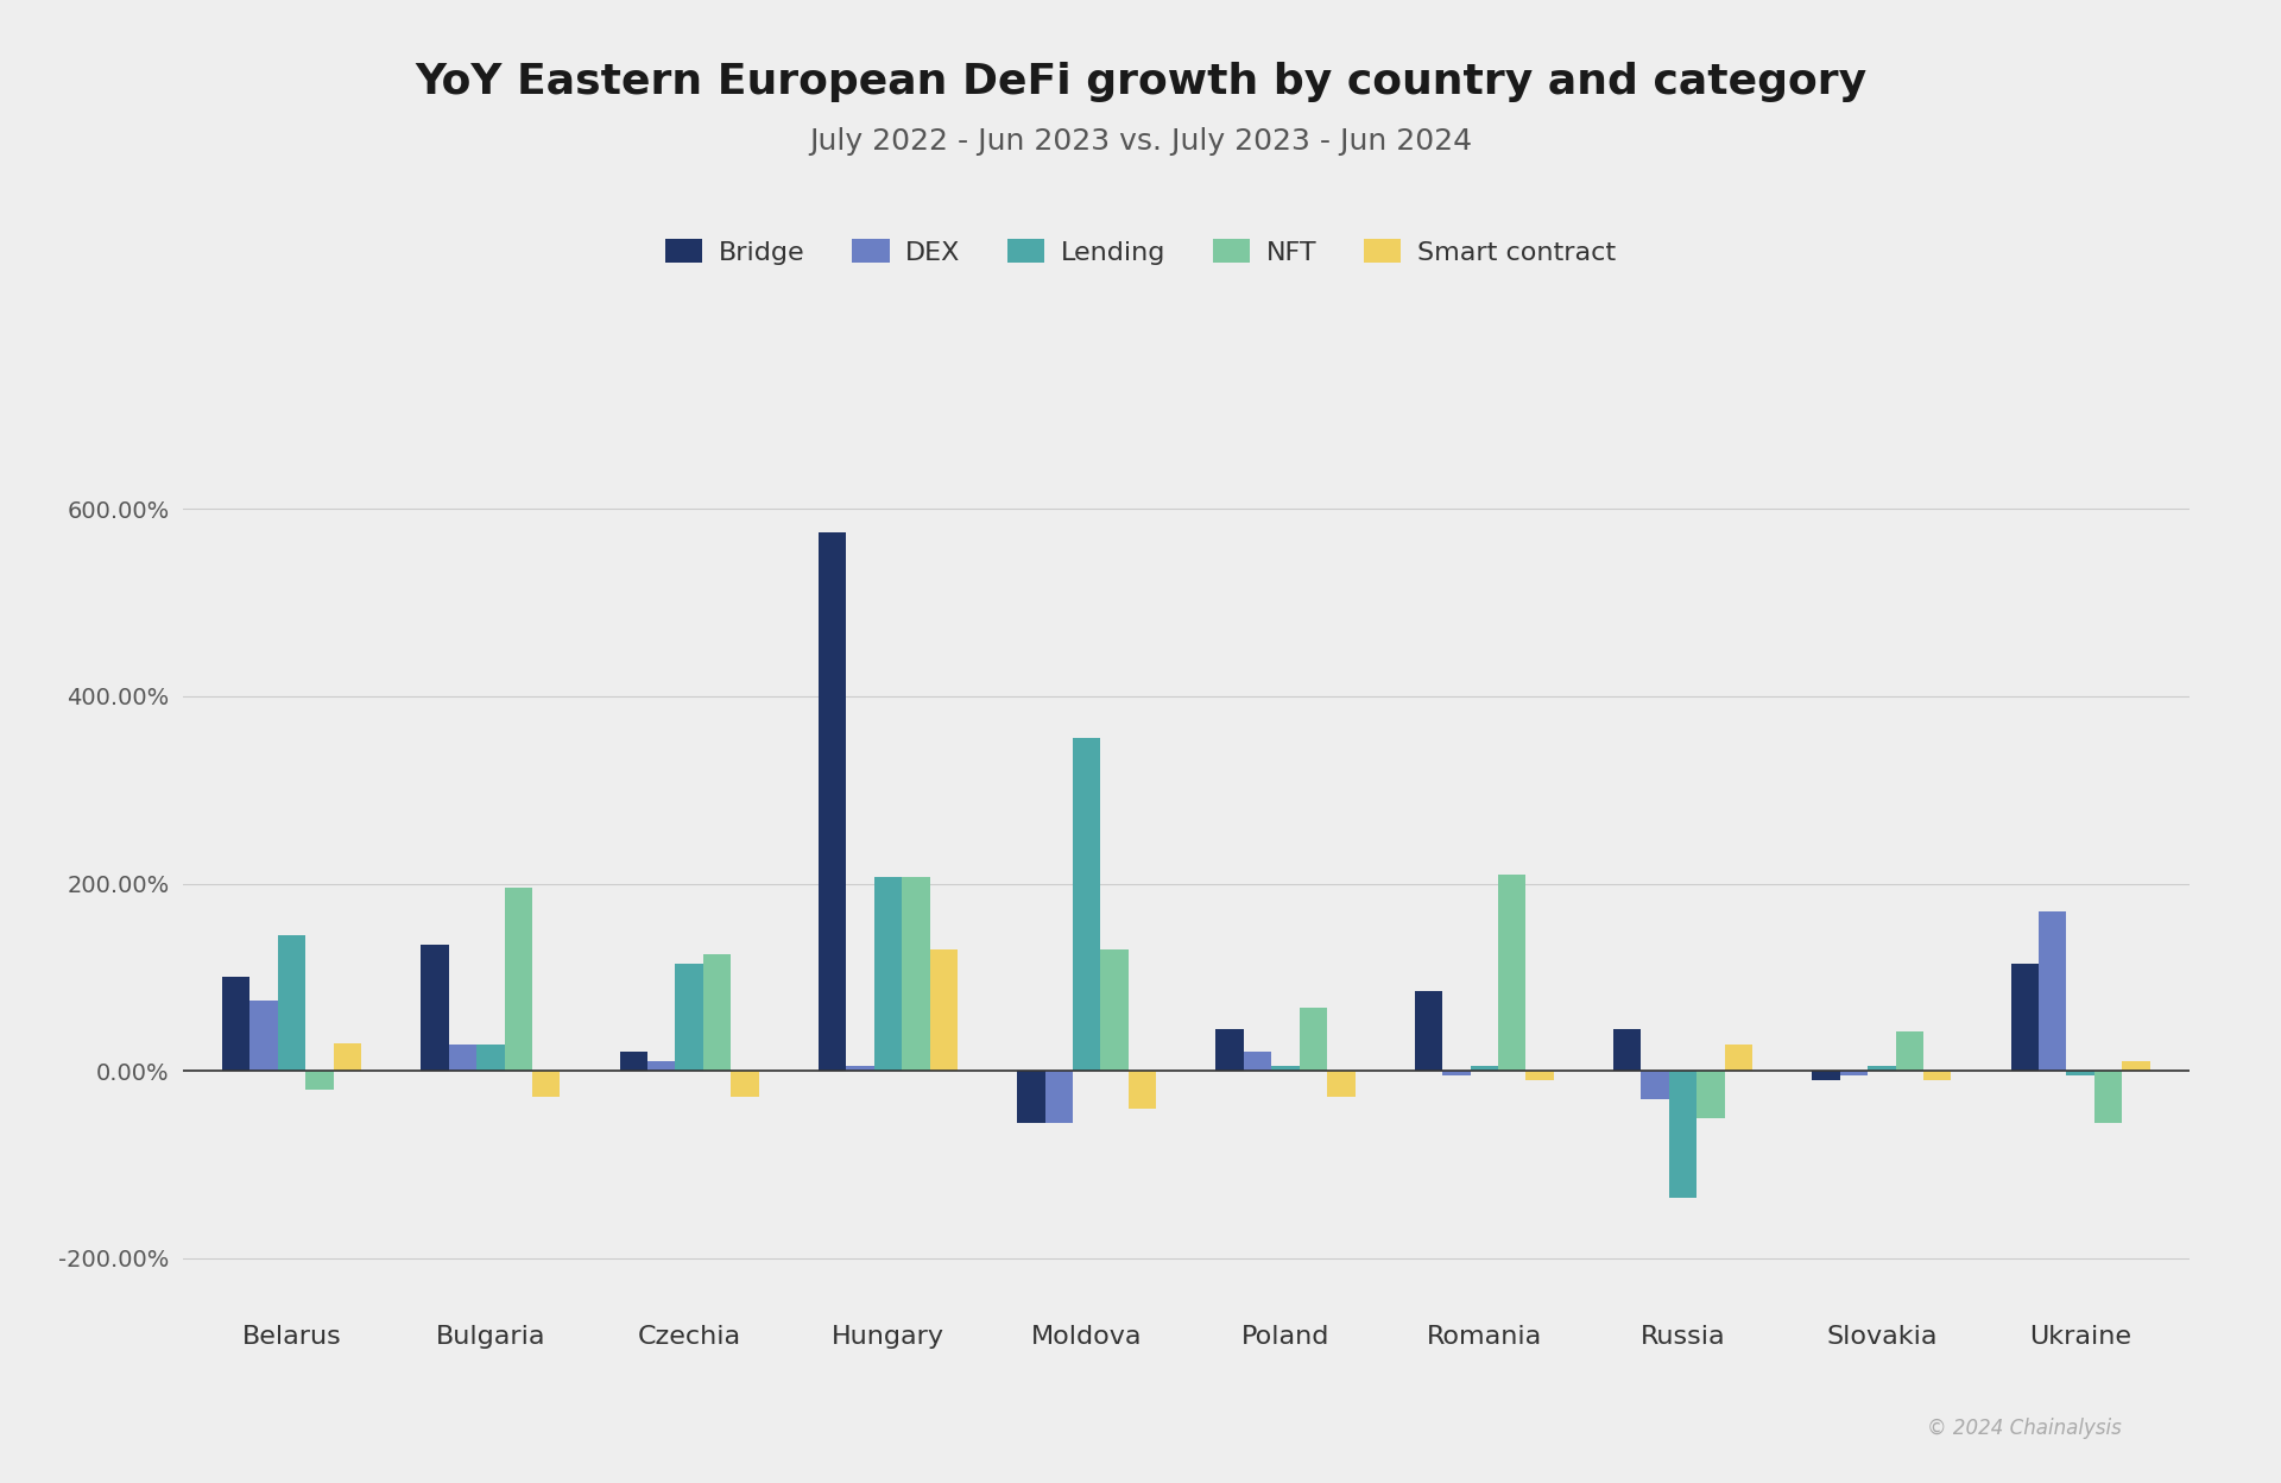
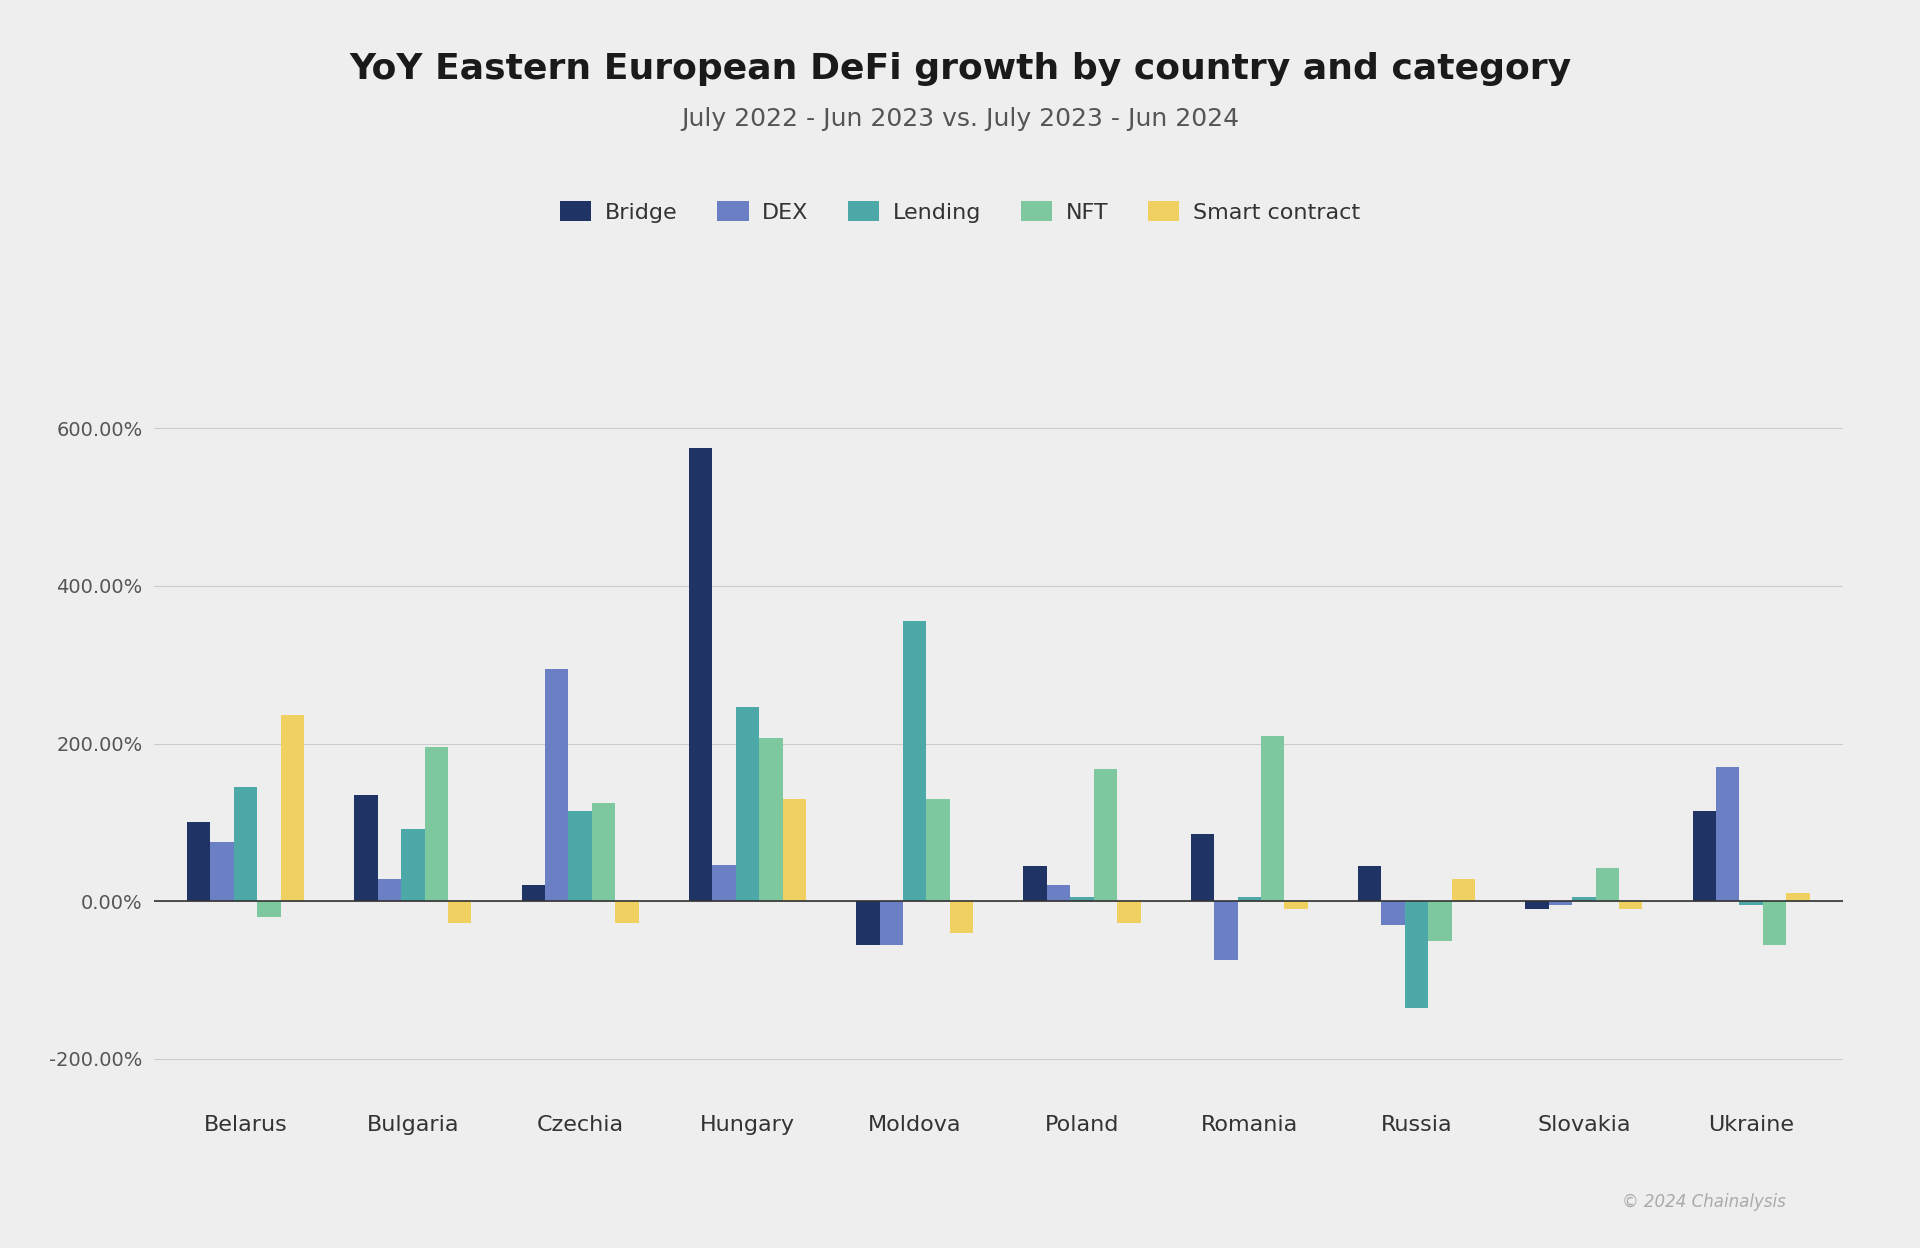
Smart contract/Belarus: 30% -> 236%
Lending/Bulgaria: 28% -> 92%
DEX/Czechia: 10% -> 294%
DEX/Hungary: 5% -> 46%
Lending/Hungary: 207% -> 246%
NFT/Poland: 68% -> 168%
DEX/Romania: -5% -> -74%
